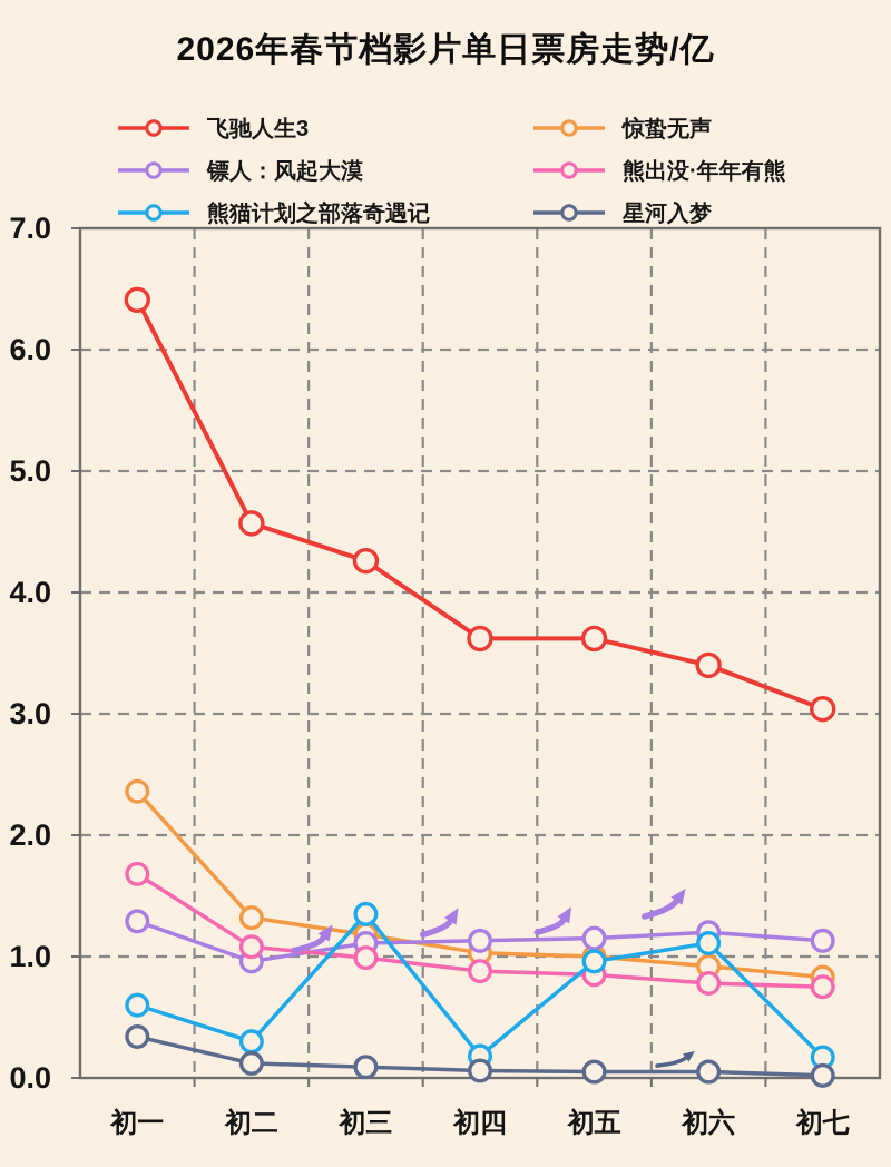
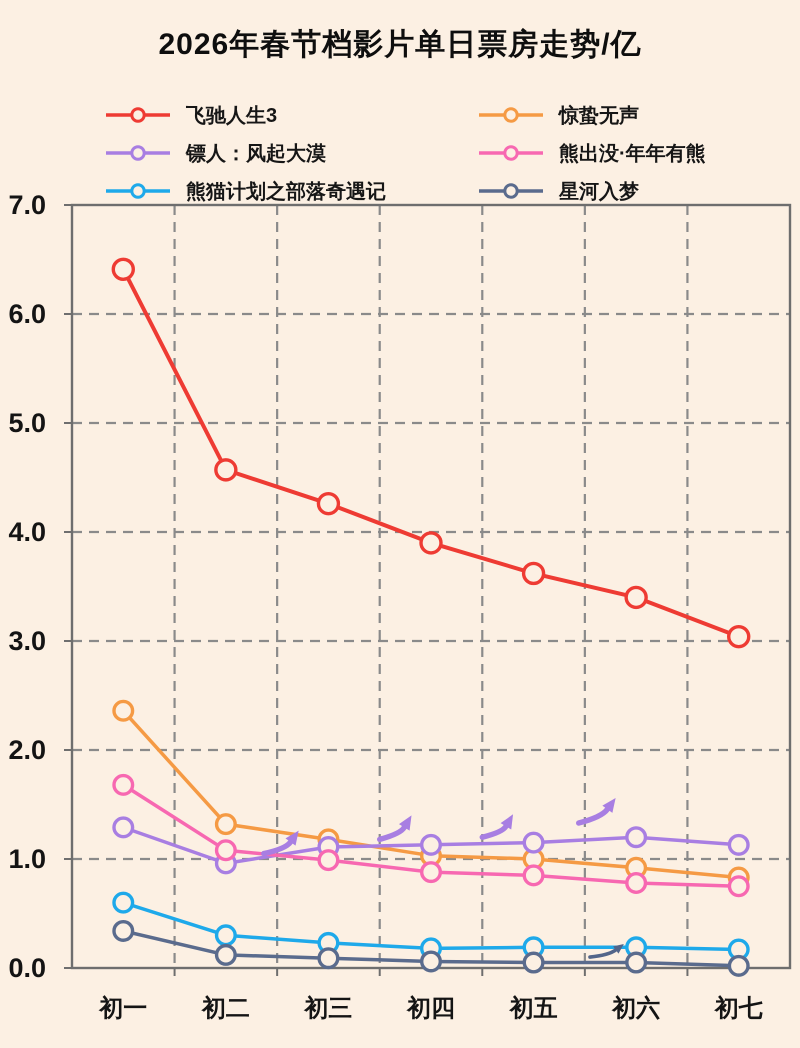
熊猫计划之部落奇遇记/初三: 1.35 -> 0.23
飞驰人生3/初四: 3.62 -> 3.90
熊猫计划之部落奇遇记/初五: 0.96 -> 0.19
熊猫计划之部落奇遇记/初六: 1.11 -> 0.19
